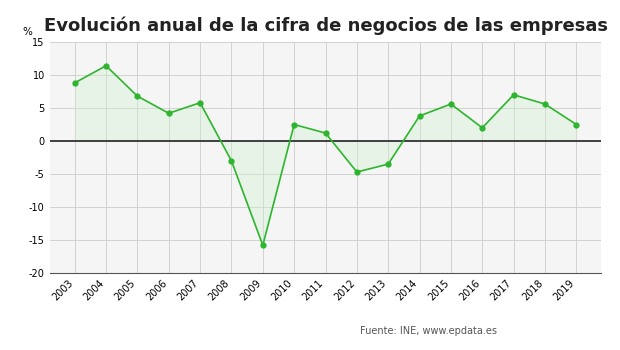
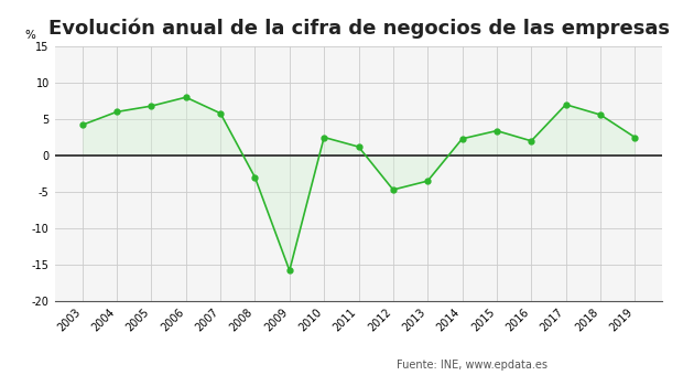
2003: 8.8 -> 4.2
2004: 11.4 -> 6.0
2006: 4.2 -> 8.0
2014: 3.8 -> 2.3
2015: 5.6 -> 3.4
